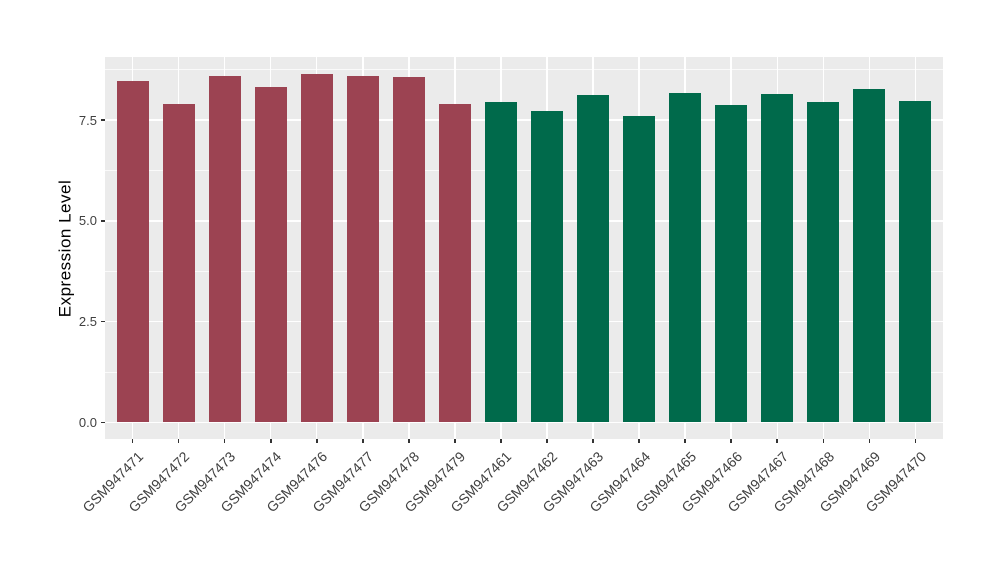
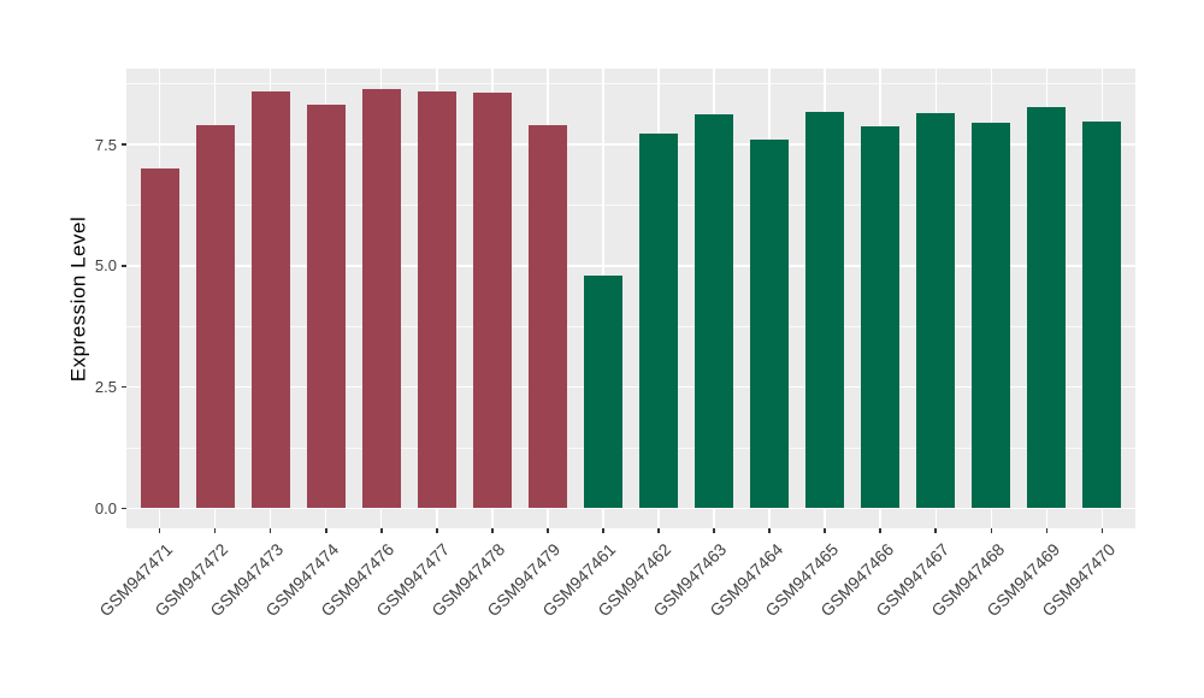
GSM947471: 8.5 -> 7.0
GSM947461: 8.0 -> 4.8
